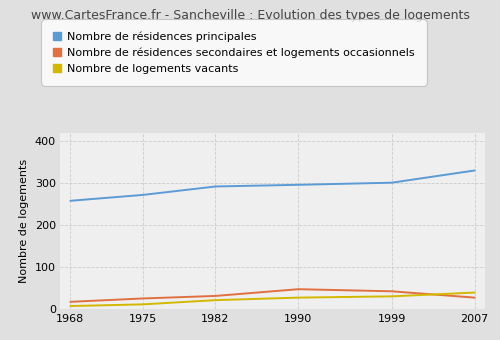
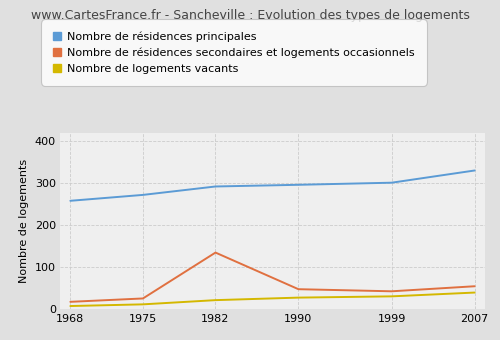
Nombre de résidences secondaires et logements occasionnels/1982: 32 -> 135
Nombre de résidences secondaires et logements occasionnels/2007: 28 -> 55
